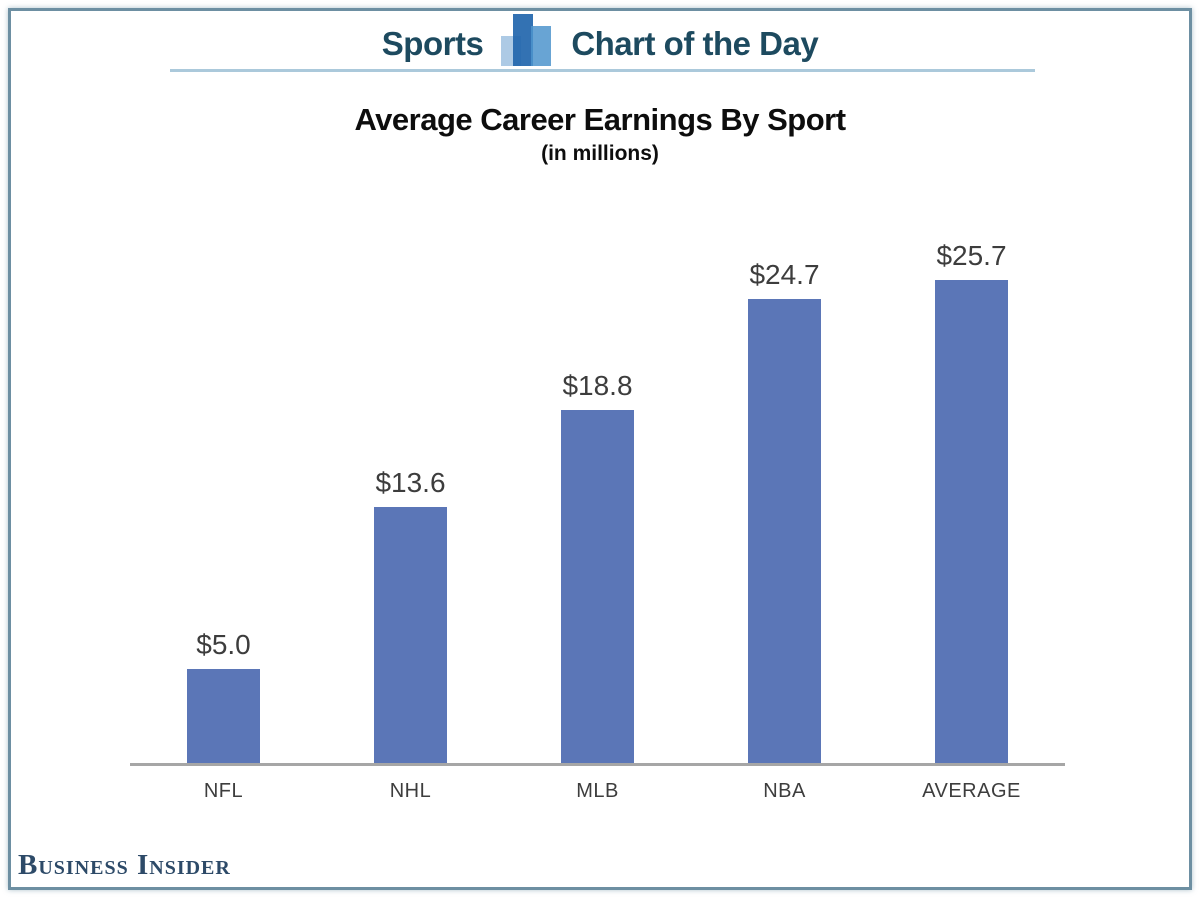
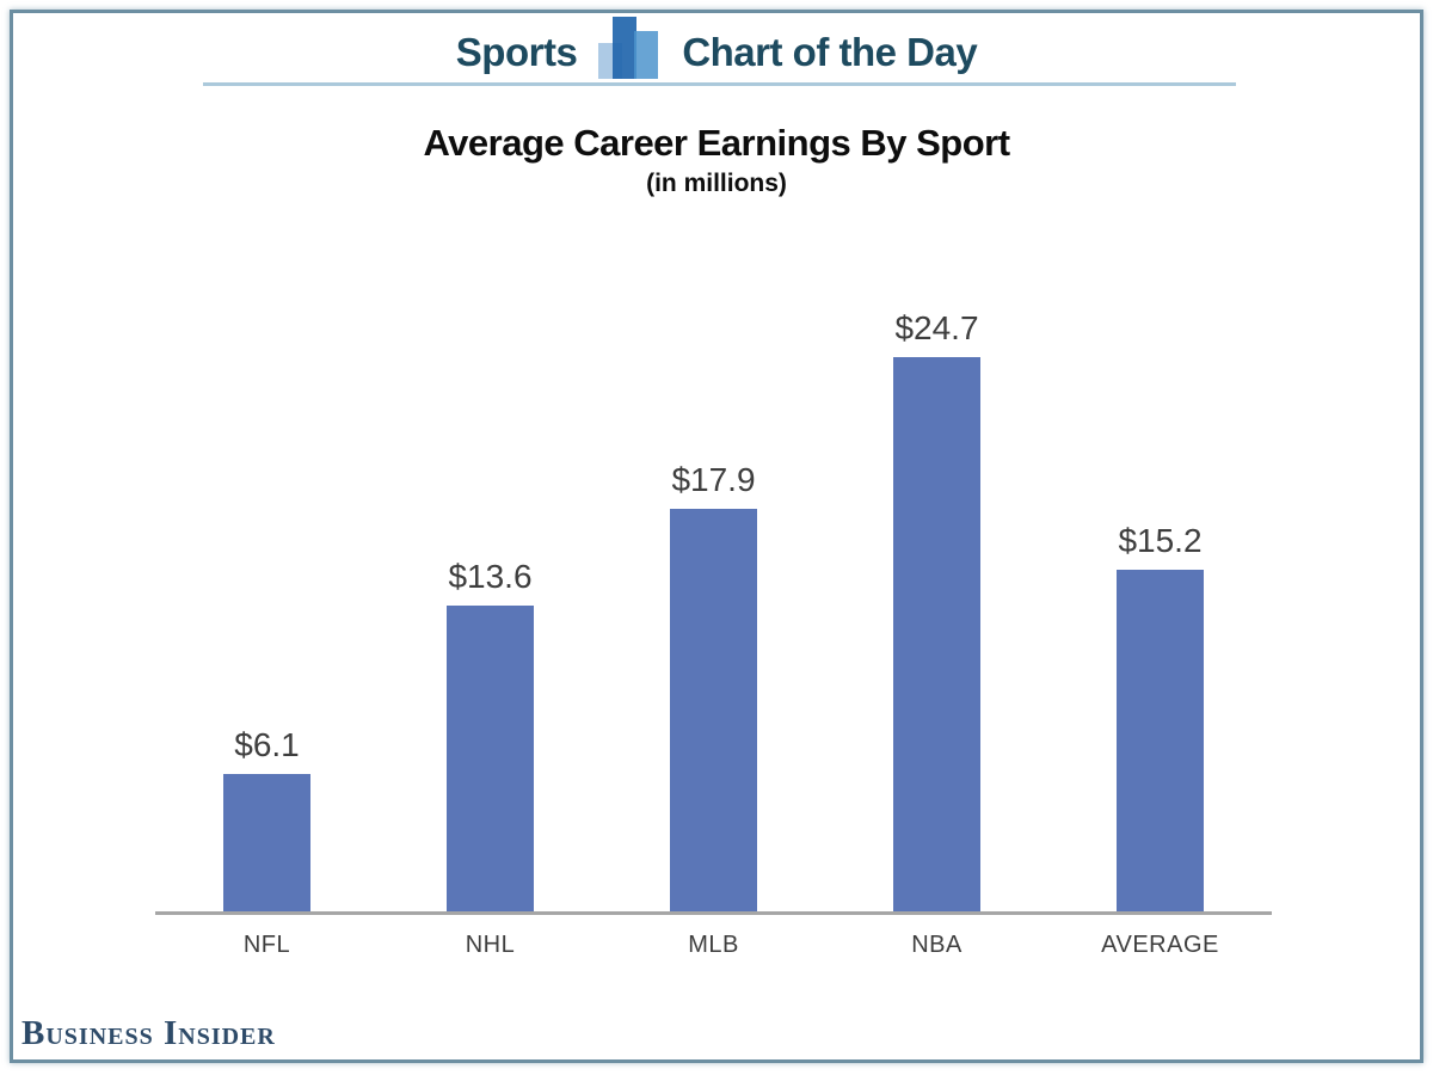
NFL: $5.0 -> $6.1
MLB: $18.8 -> $17.9
AVERAGE: $25.7 -> $15.2
